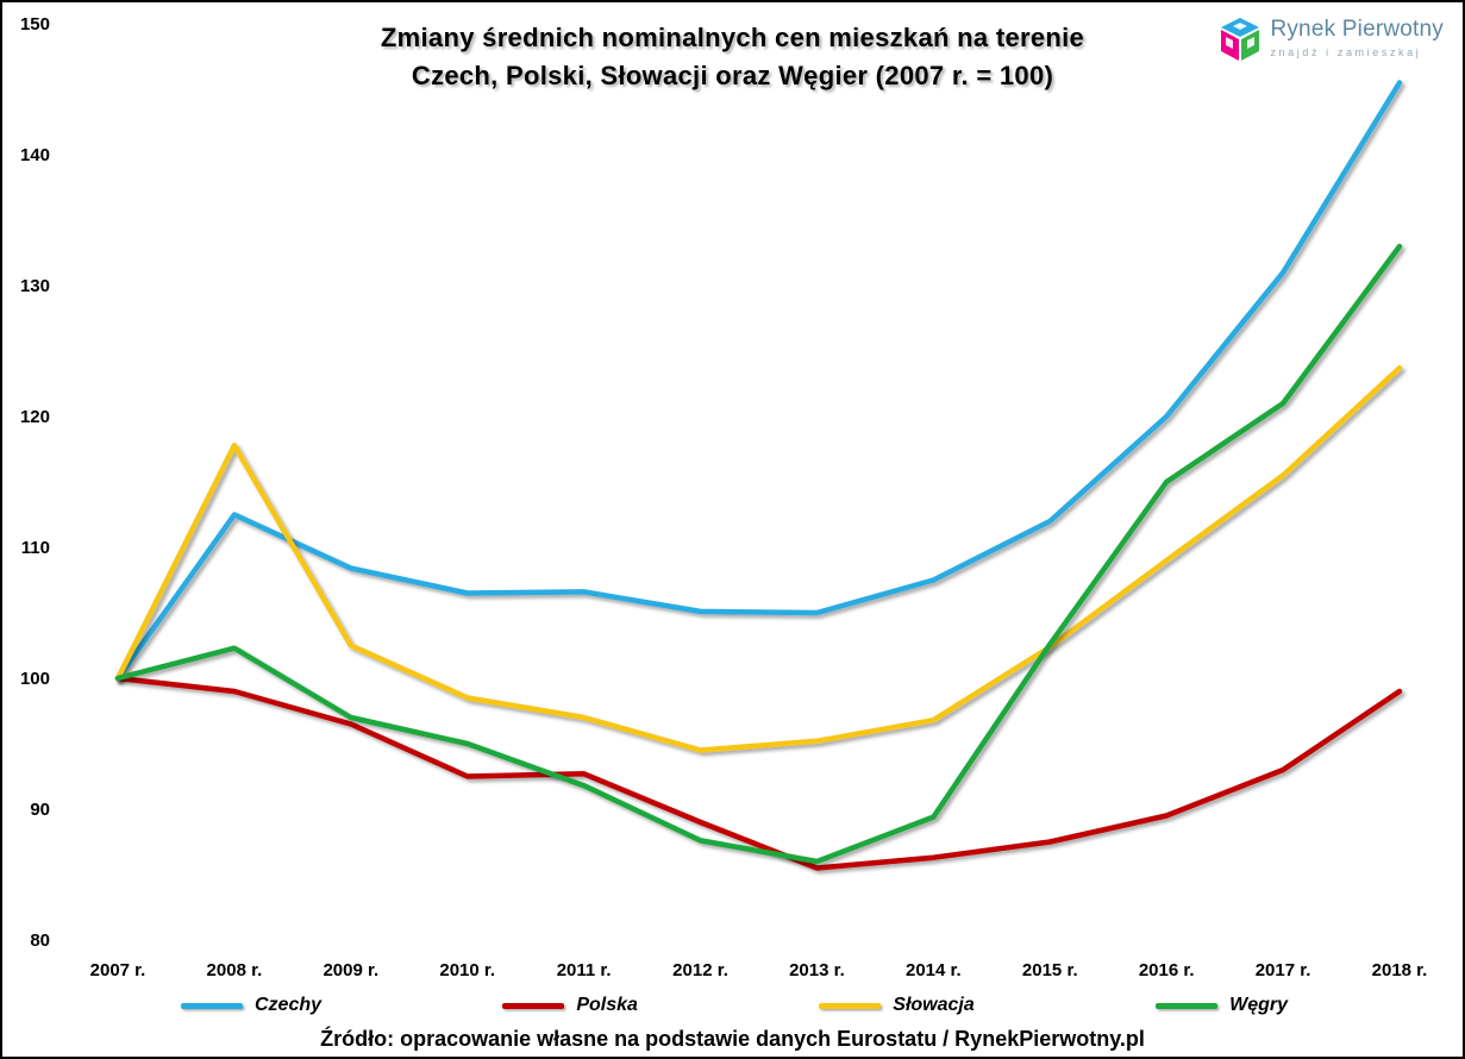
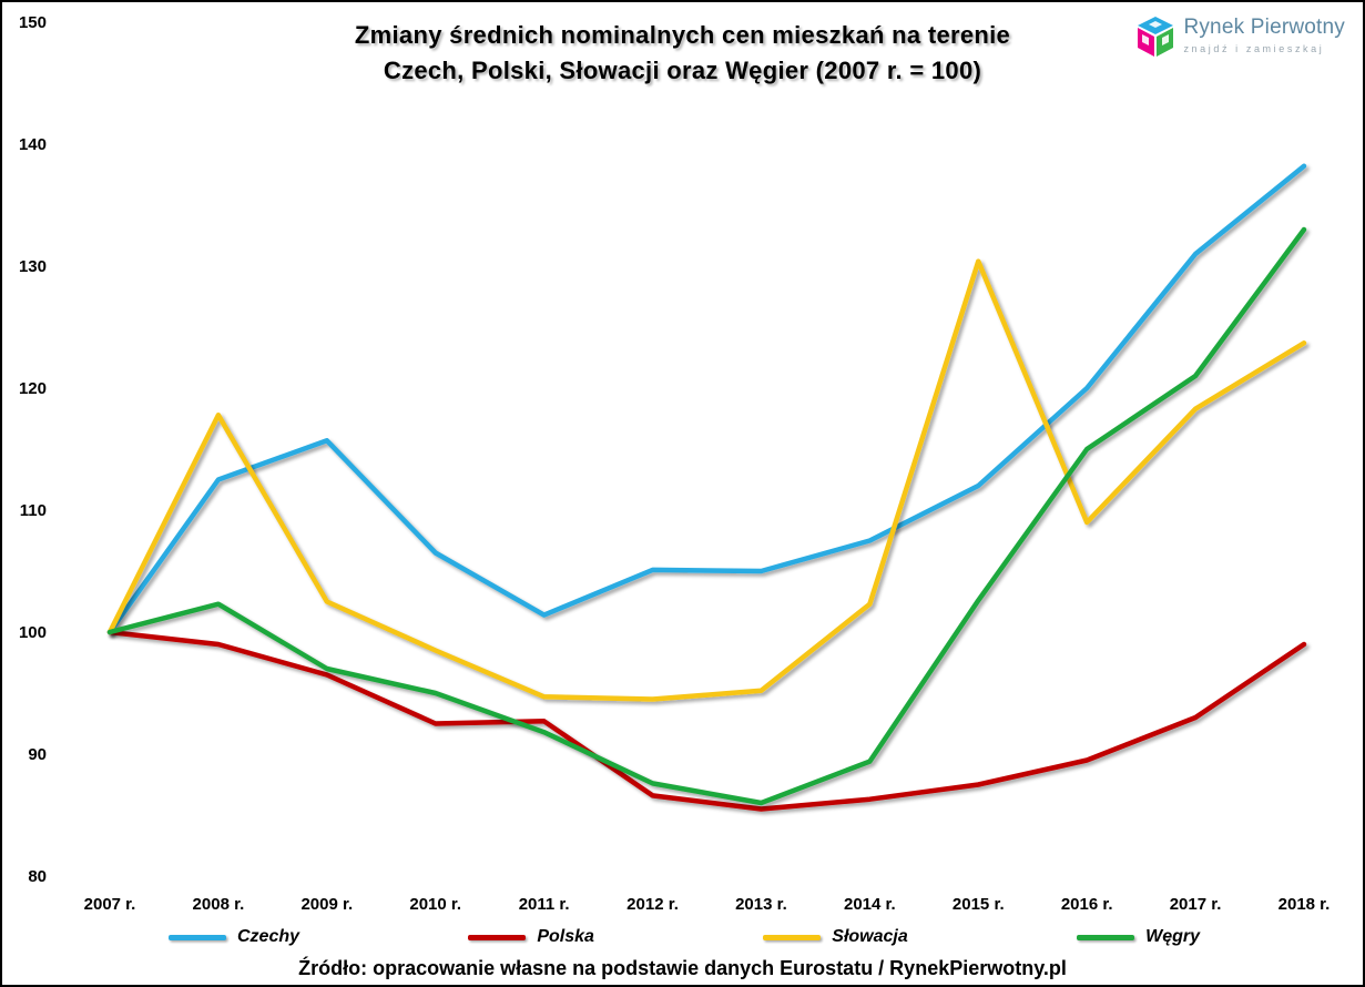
Czechy/2009 r.: 108.4 -> 115.7
Czechy/2011 r.: 106.6 -> 101.4
Słowacja/2011 r.: 97.0 -> 94.7
Polska/2012 r.: 89.0 -> 86.6
Słowacja/2014 r.: 96.8 -> 102.3
Słowacja/2015 r.: 102.4 -> 130.4
Słowacja/2017 r.: 115.5 -> 118.3
Czechy/2018 r.: 145.5 -> 138.2
